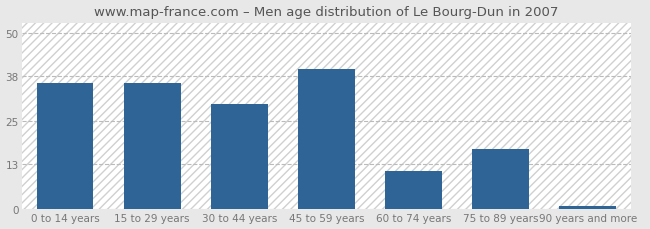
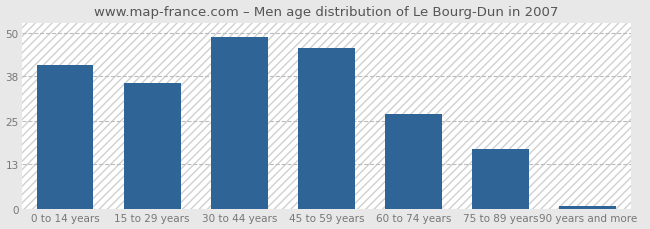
0 to 14 years: 36 -> 41
30 to 44 years: 30 -> 49
45 to 59 years: 40 -> 46
60 to 74 years: 11 -> 27
